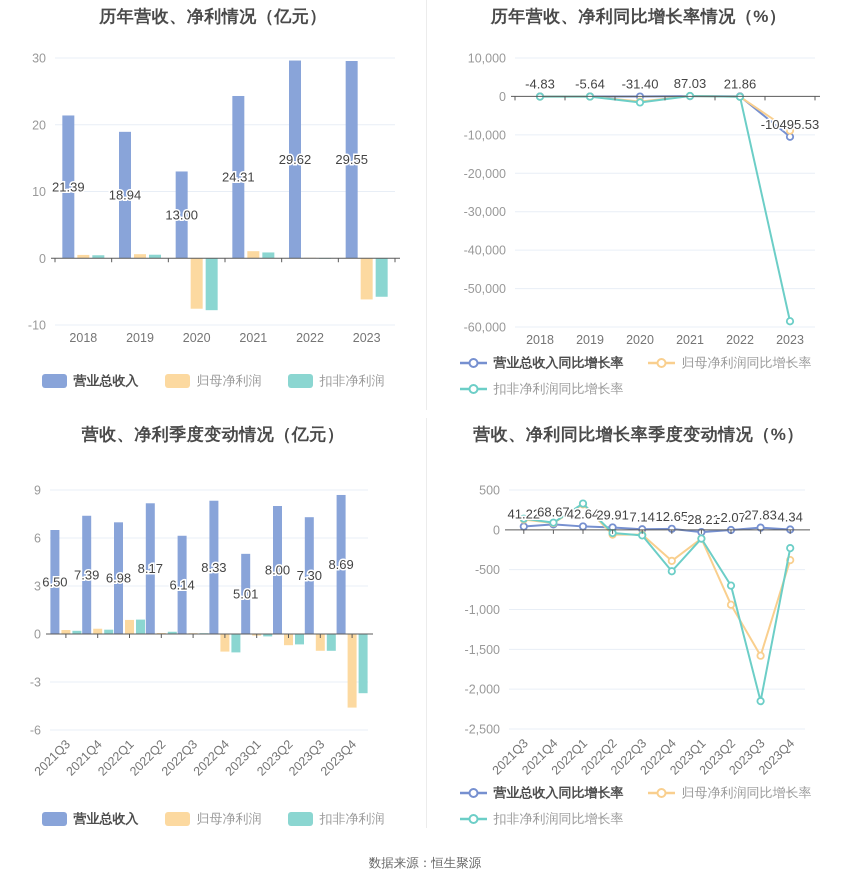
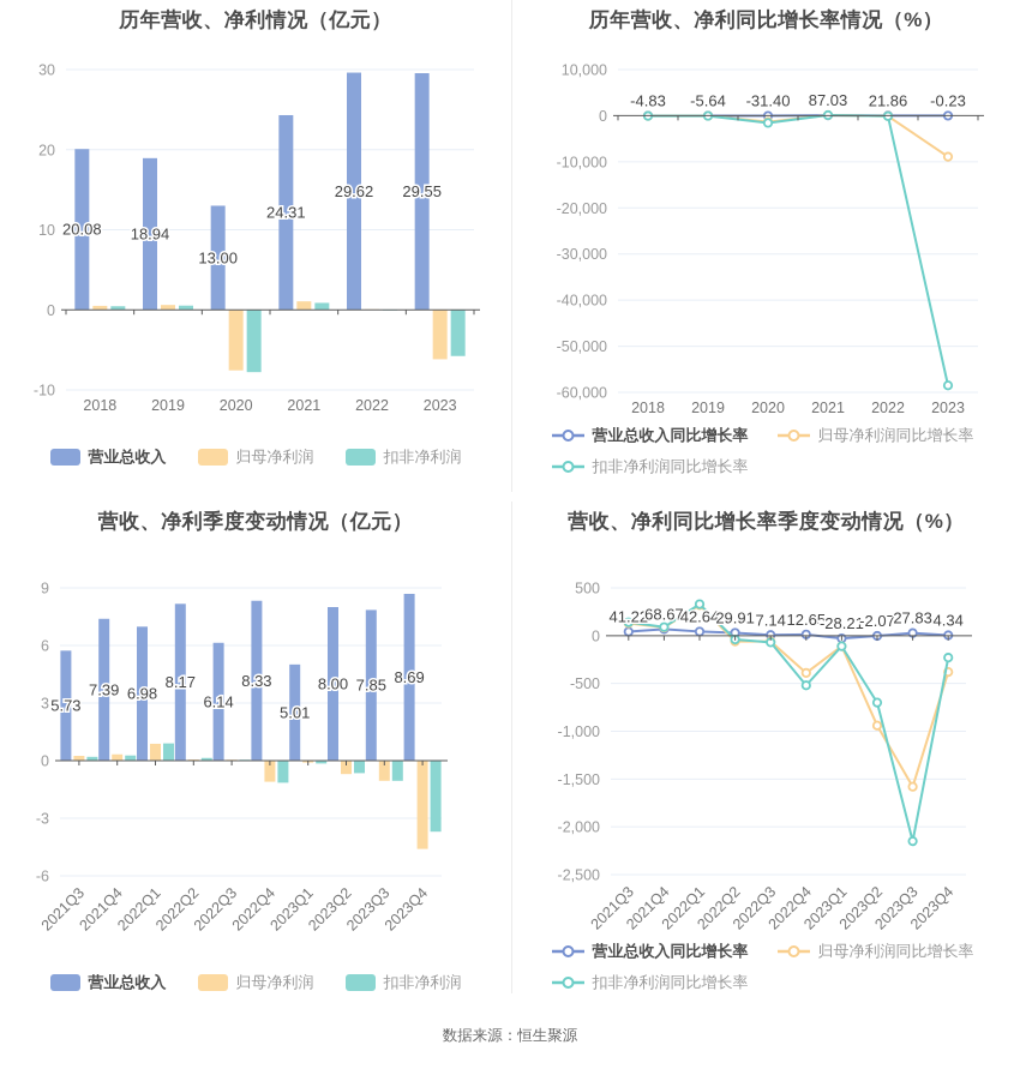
历年营收、净利情况（亿元）/营业总收入/2018: 21.39 -> 20.08
历年营收、净利同比增长率情况（%）/营业总收入同比增长率/2023: -10495.53 -> -0.23
营收、净利季度变动情况（亿元）/营业总收入/2021Q3: 6.50 -> 5.73
营收、净利季度变动情况（亿元）/营业总收入/2023Q3: 7.30 -> 7.85
